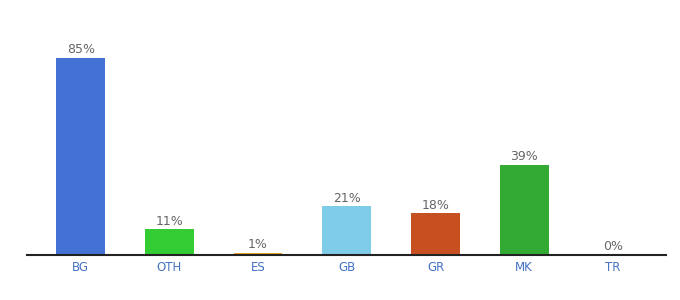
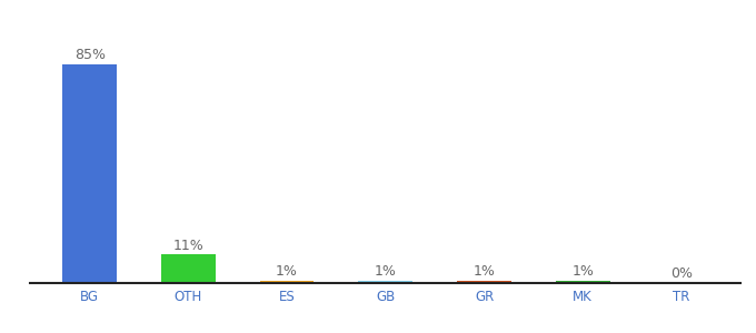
GB: 21% -> 1%
GR: 18% -> 1%
MK: 39% -> 1%
